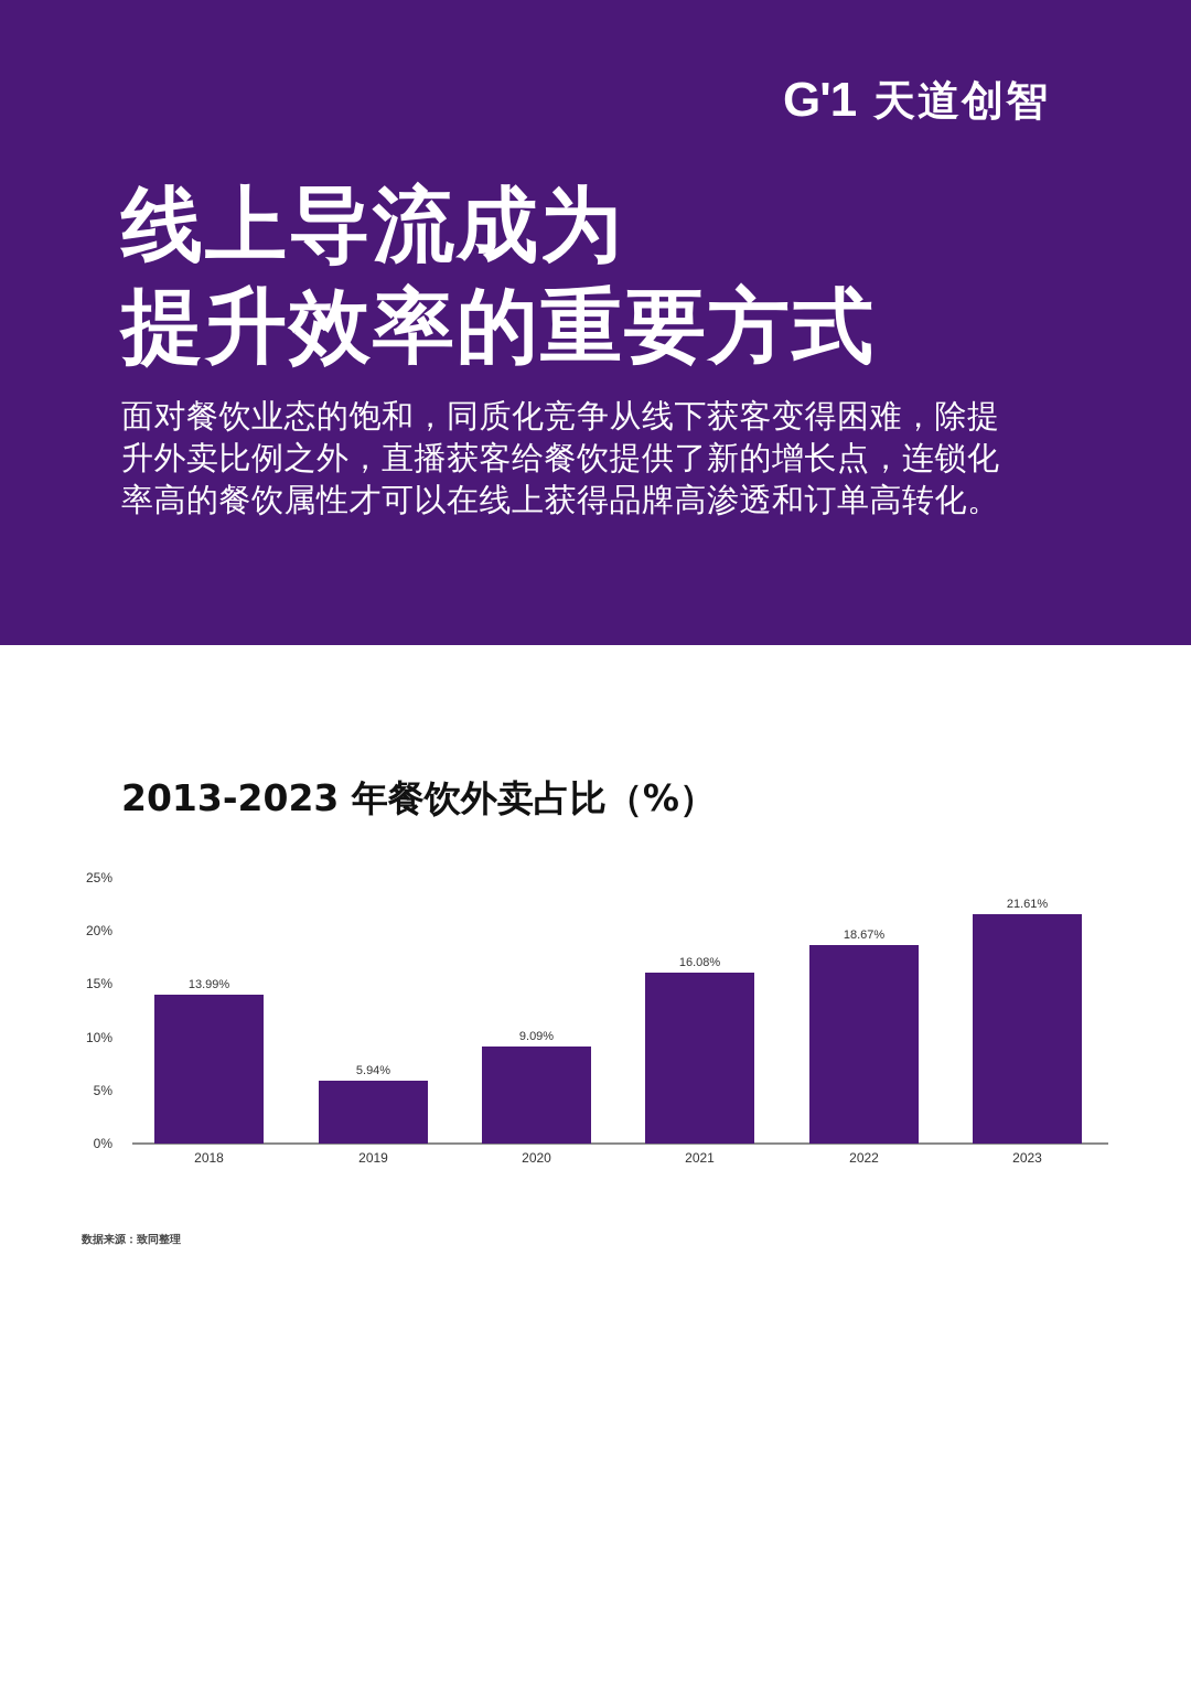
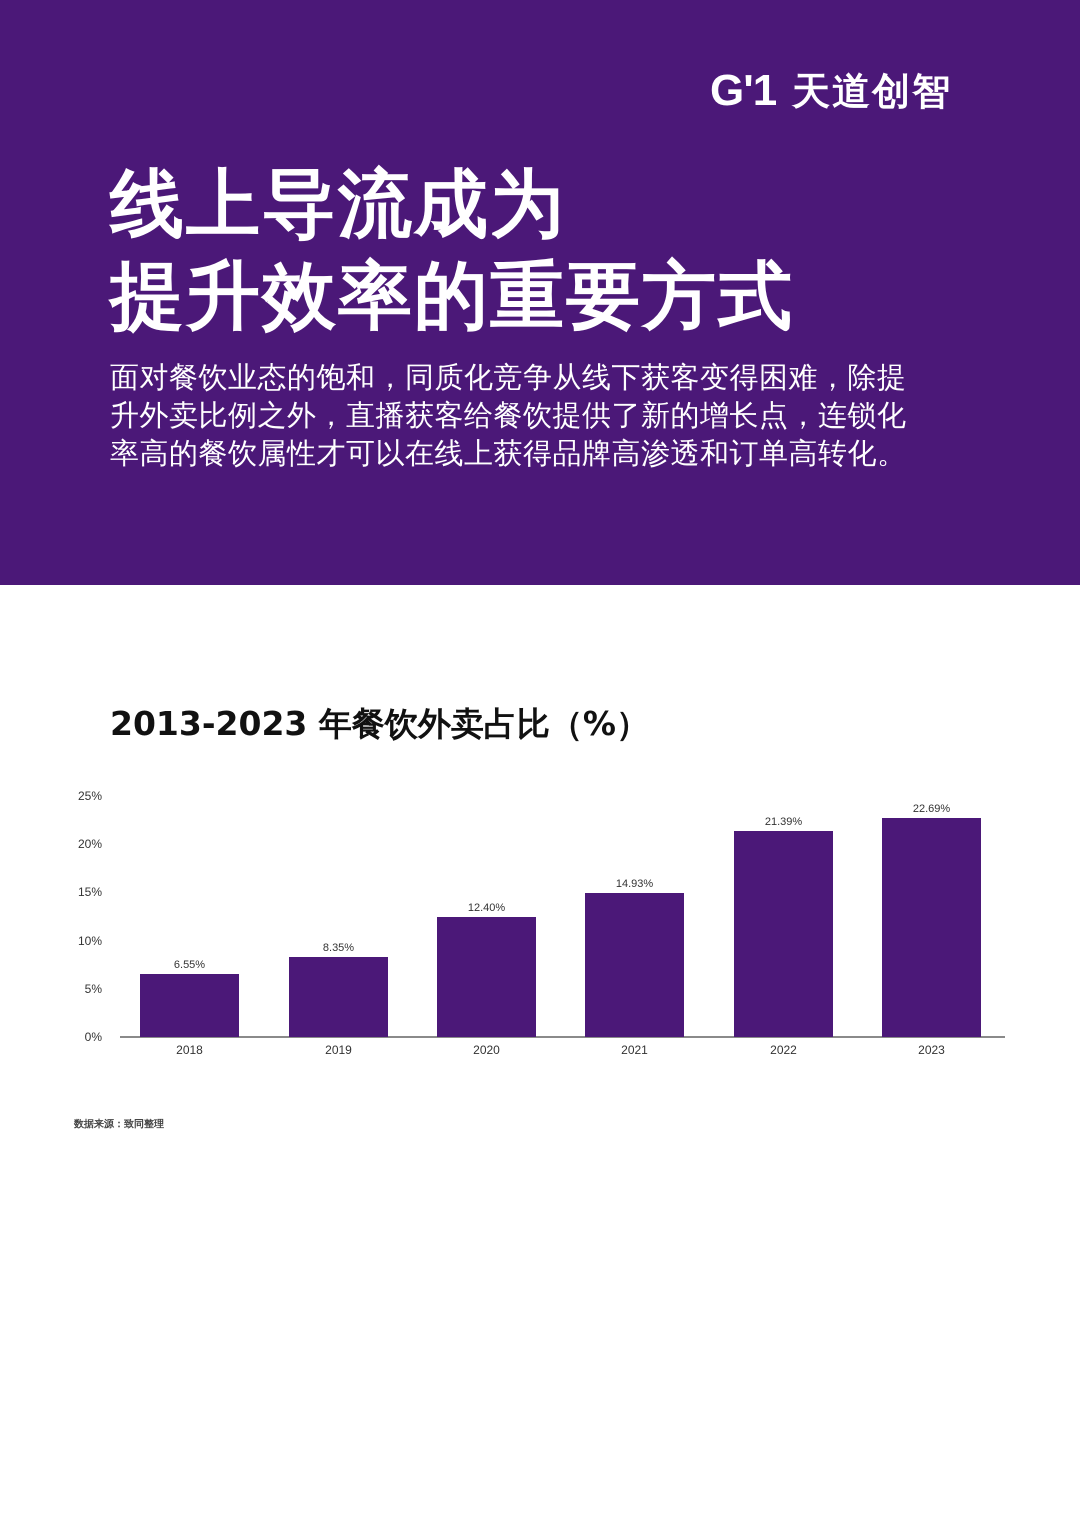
2018: 13.99% -> 6.55%
2019: 5.94% -> 8.35%
2020: 9.09% -> 12.40%
2021: 16.08% -> 14.93%
2022: 18.67% -> 21.39%
2023: 21.61% -> 22.69%
